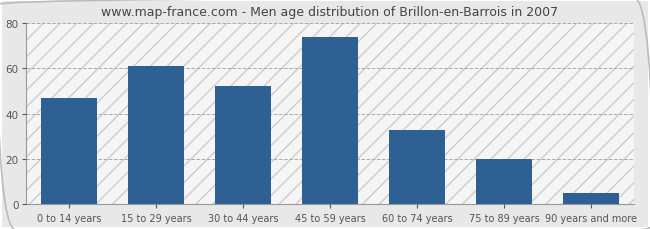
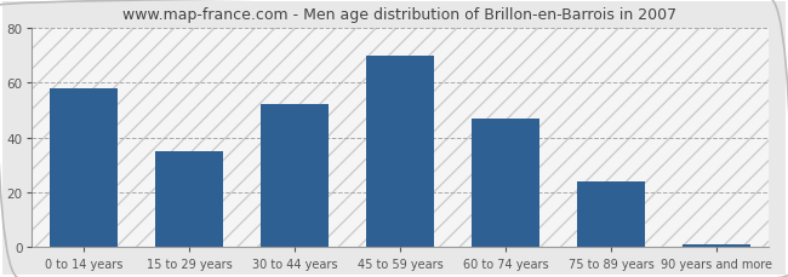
0 to 14 years: 47 -> 58
15 to 29 years: 61 -> 35
45 to 59 years: 74 -> 70
60 to 74 years: 33 -> 47
75 to 89 years: 20 -> 24
90 years and more: 5 -> 1
